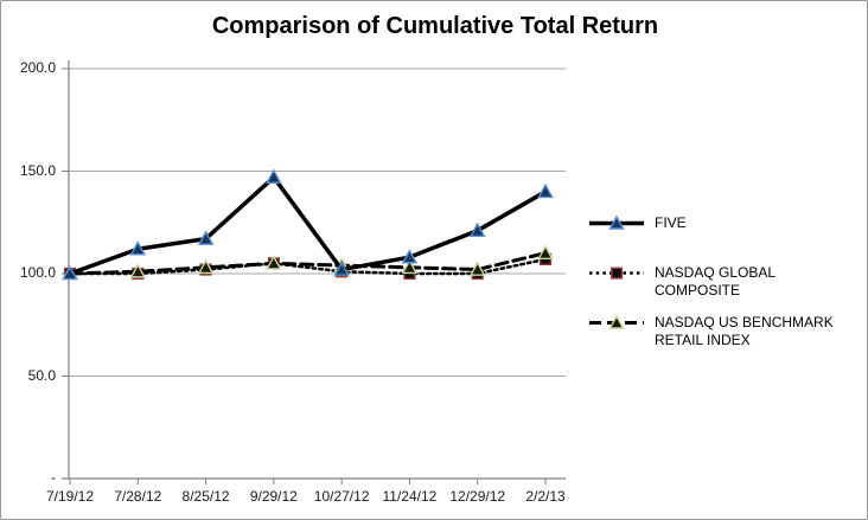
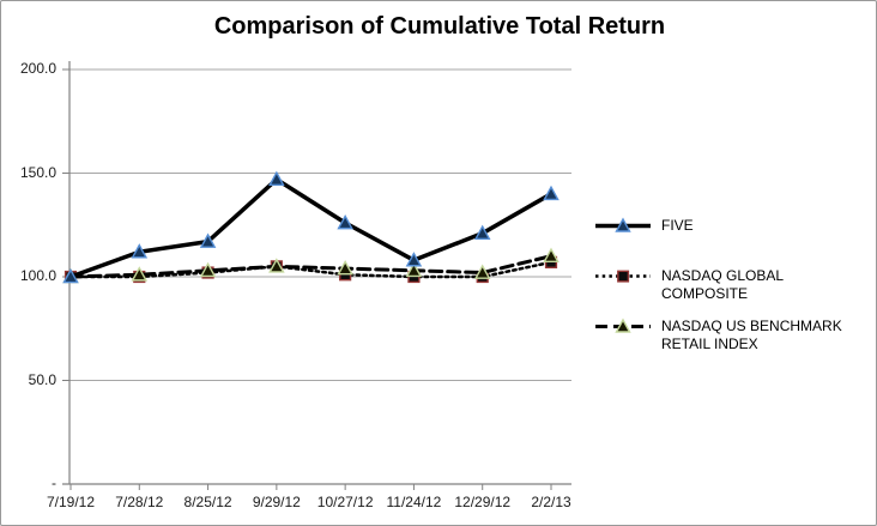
FIVE/10/27/12: 102 -> 126
